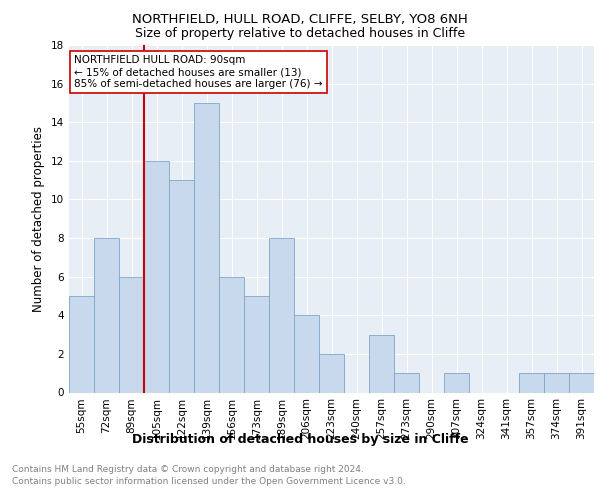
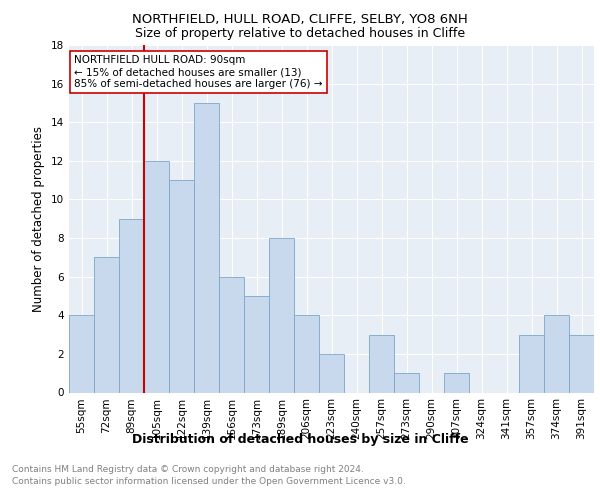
55sqm: 5 -> 4
72sqm: 8 -> 7
89sqm: 6 -> 9
357sqm: 1 -> 3
374sqm: 1 -> 4
391sqm: 1 -> 3
